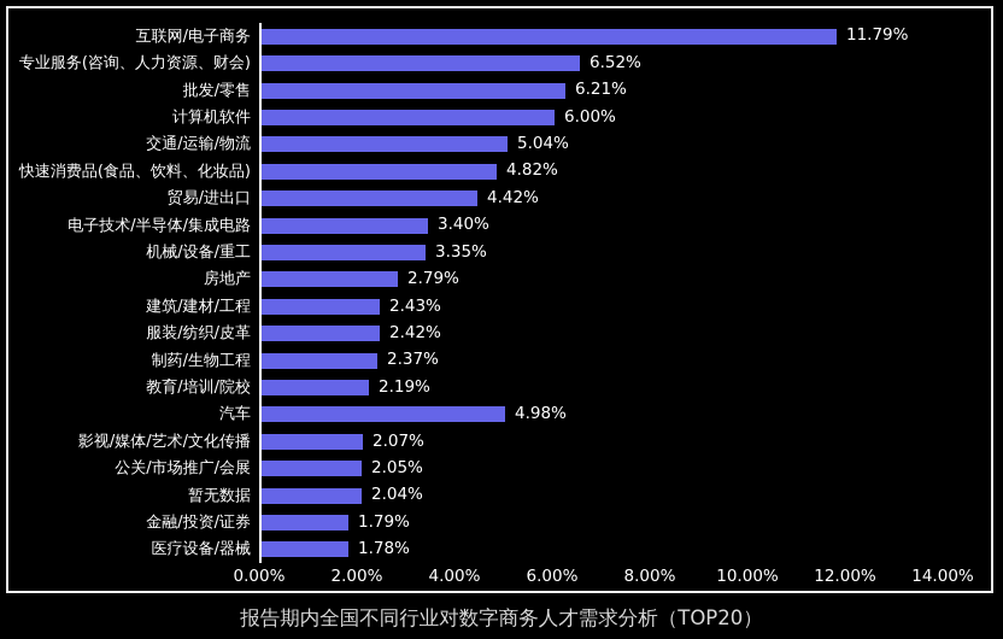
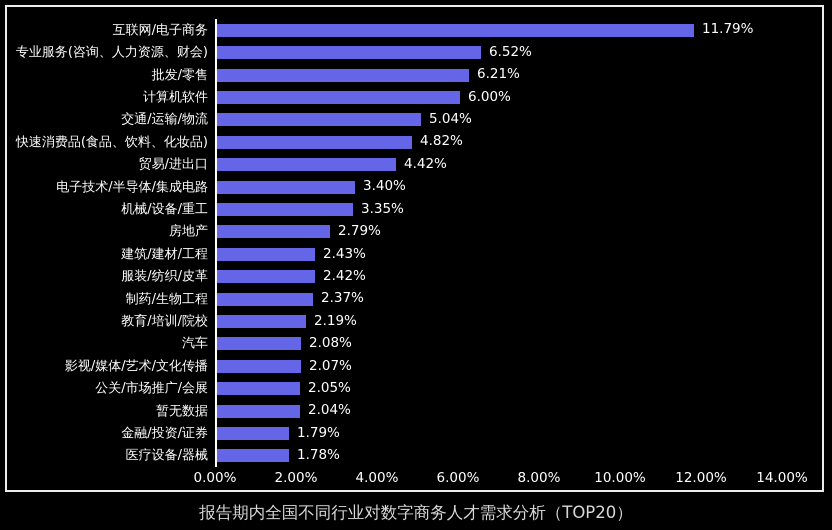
汽车: 4.98% -> 2.08%
